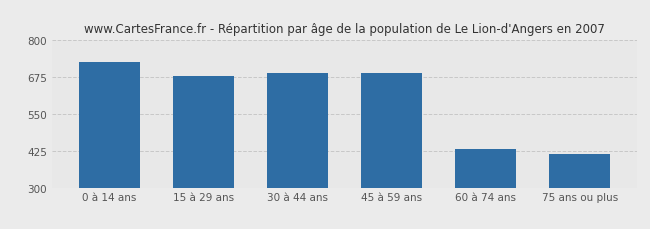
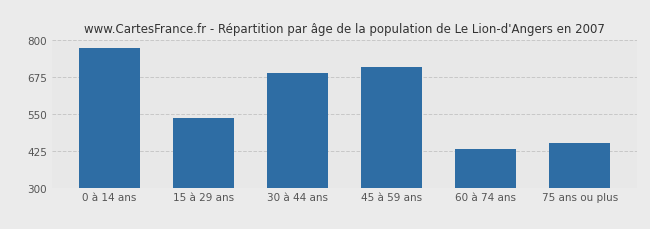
0 à 14 ans: 725 -> 775
15 à 29 ans: 680 -> 535
45 à 59 ans: 688 -> 710
75 ans ou plus: 415 -> 450
